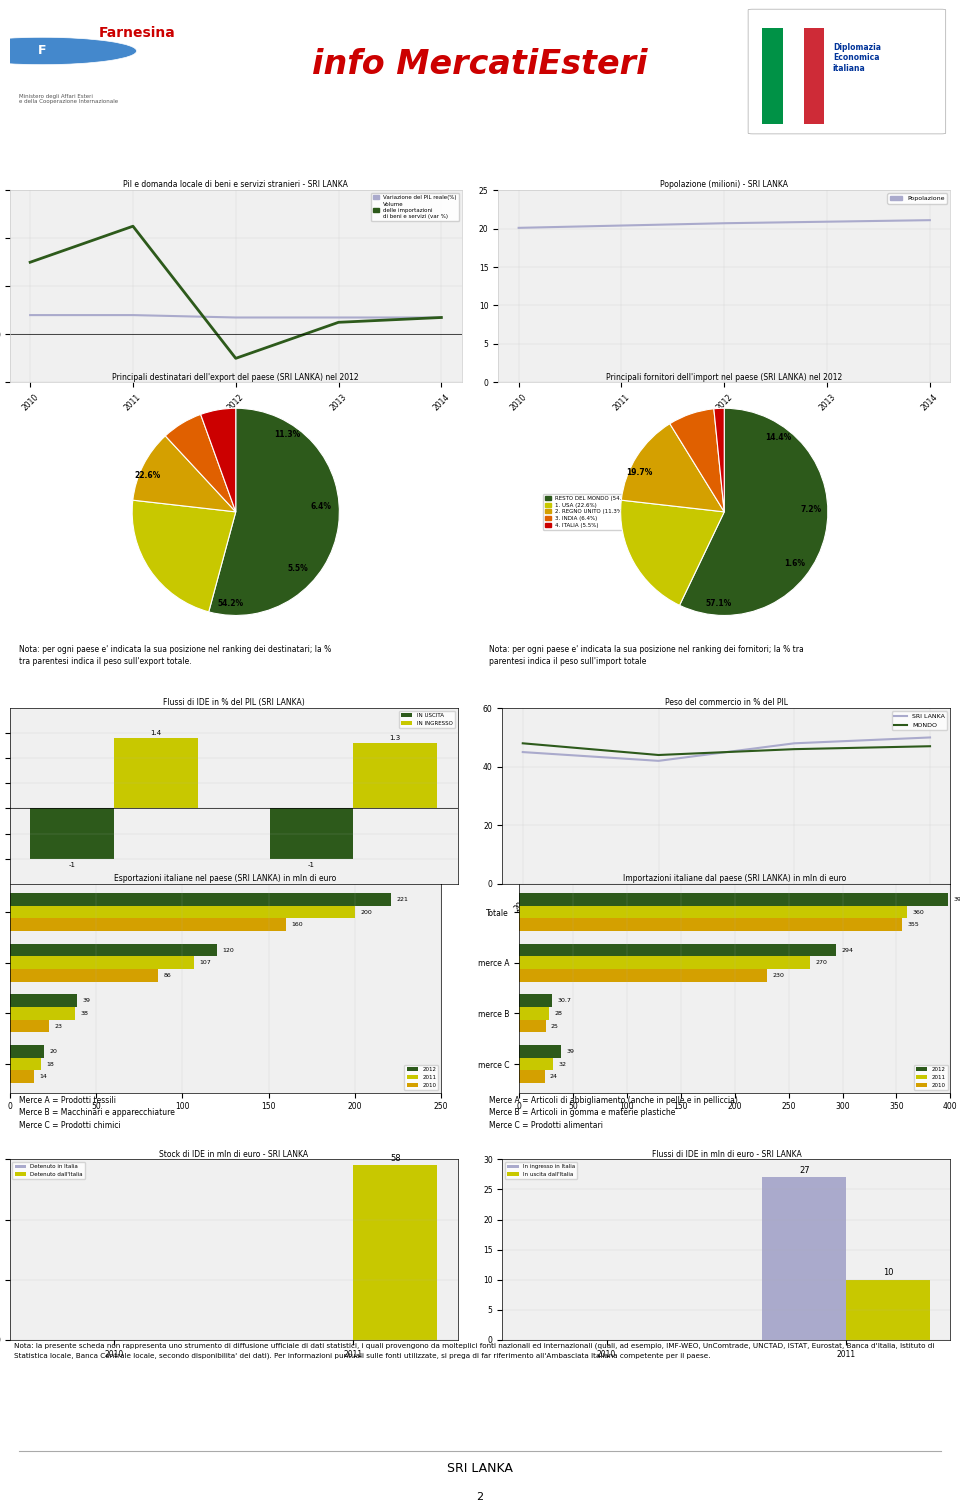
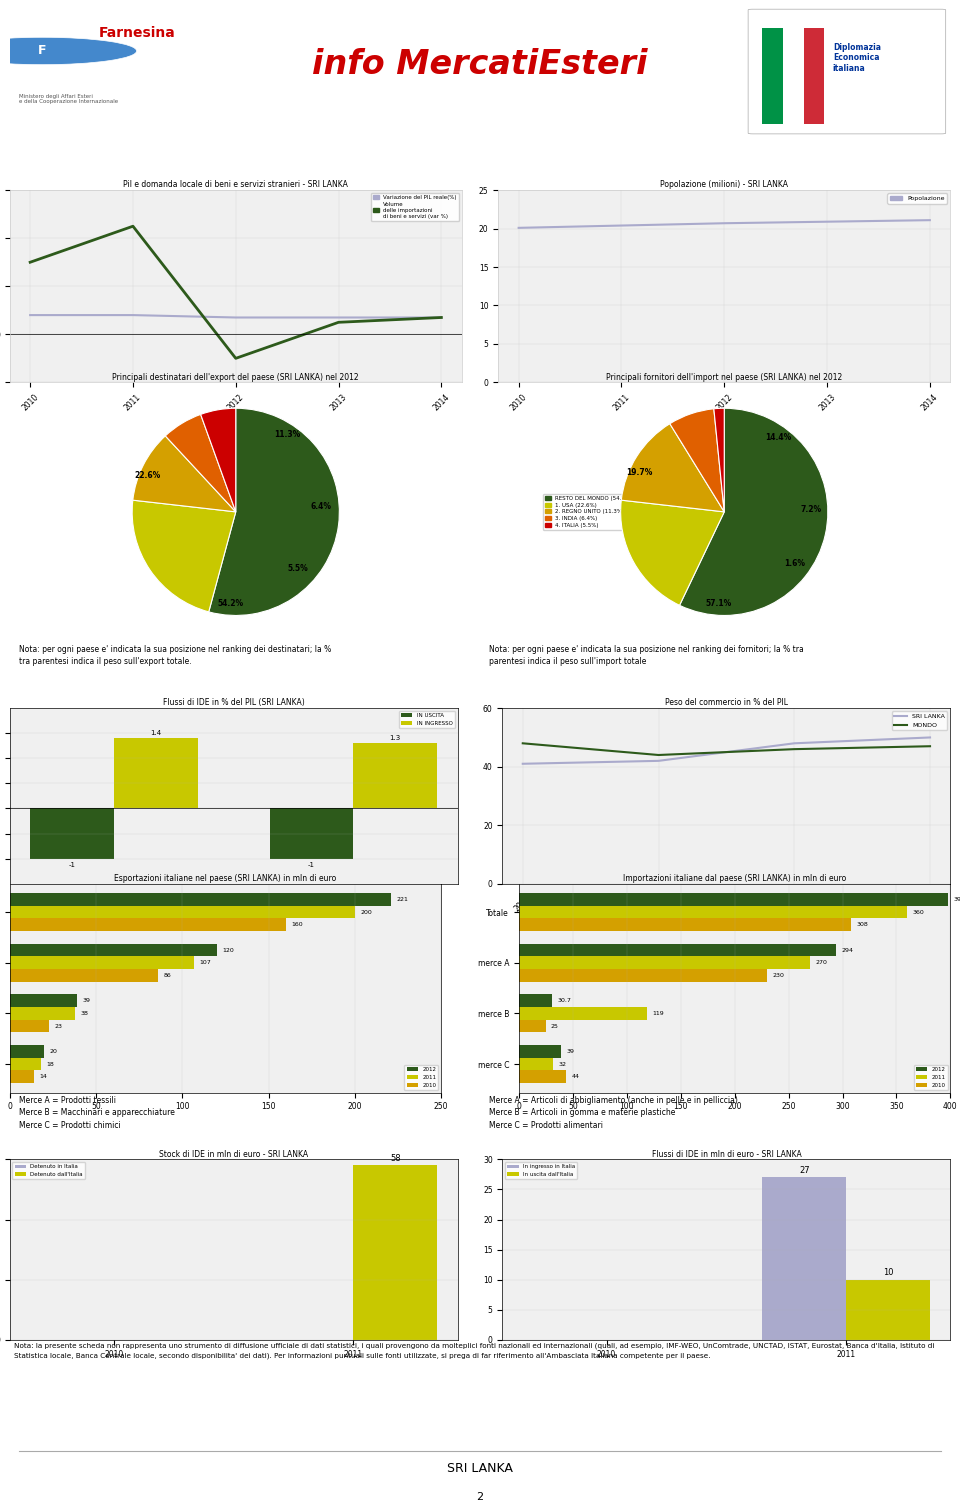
Peso del commercio in % del PIL/SRI LANKA/2008: 45 -> 41
Importazioni italiane dal paese (SRI LANKA) in mln di euro/2010/Totale: 355 -> 308
Importazioni italiane dal paese (SRI LANKA) in mln di euro/2011/merce B: 28 -> 119
Importazioni italiane dal paese (SRI LANKA) in mln di euro/2010/merce C: 24 -> 44
